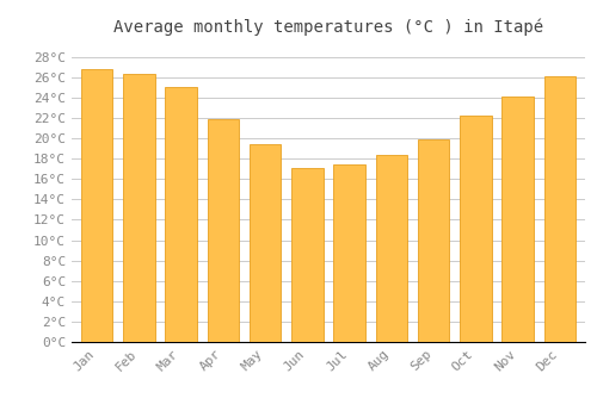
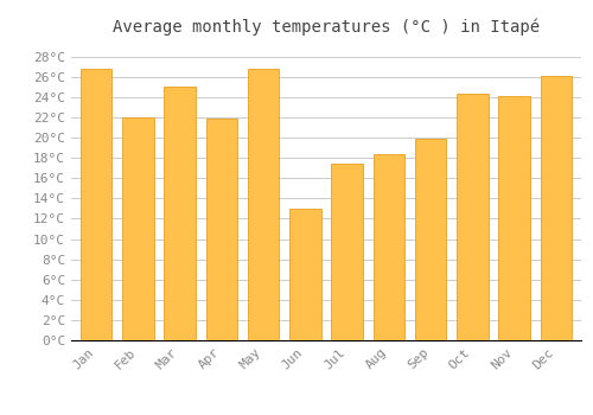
Feb: 26.3°C -> 22.0°C
May: 19.4°C -> 26.8°C
Jun: 17.1°C -> 13.0°C
Oct: 22.3°C -> 24.4°C
